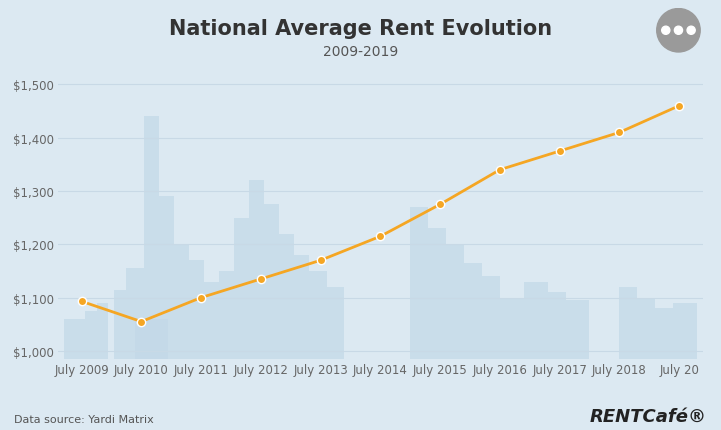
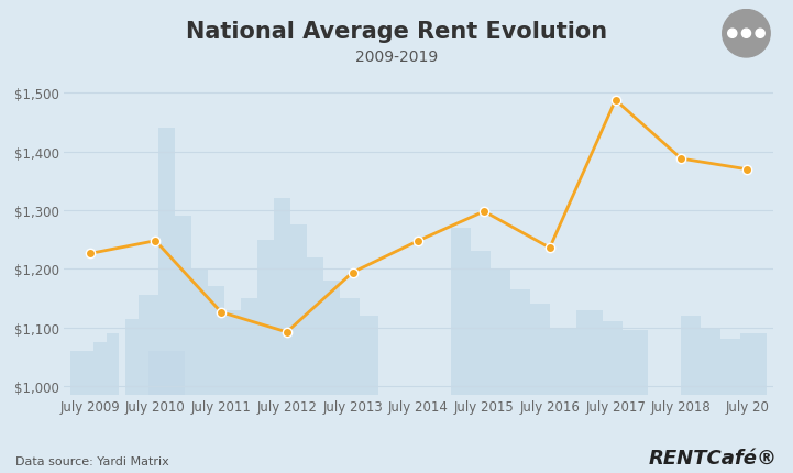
July 2009: $1,093 -> $1,226
July 2010: $1,055 -> $1,248
July 2011: $1,100 -> $1,126
July 2012: $1,135 -> $1,092
July 2013: $1,170 -> $1,194
July 2014: $1,215 -> $1,248
July 2015: $1,275 -> $1,298
July 2016: $1,340 -> $1,236
July 2017: $1,375 -> $1,488
July 2018: $1,410 -> $1,388
July 20: $1,460 -> $1,370
